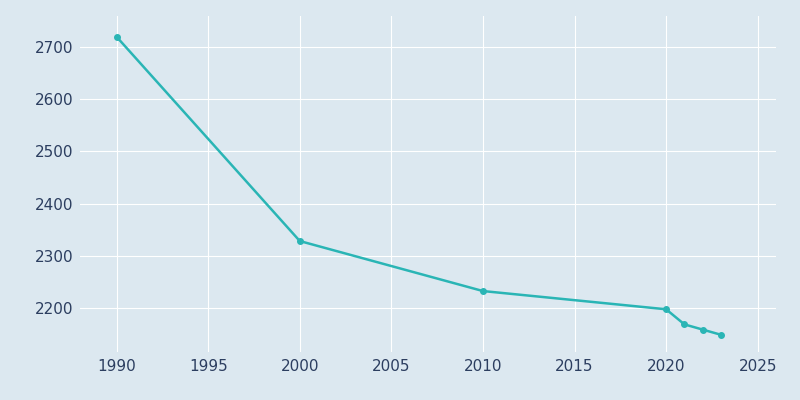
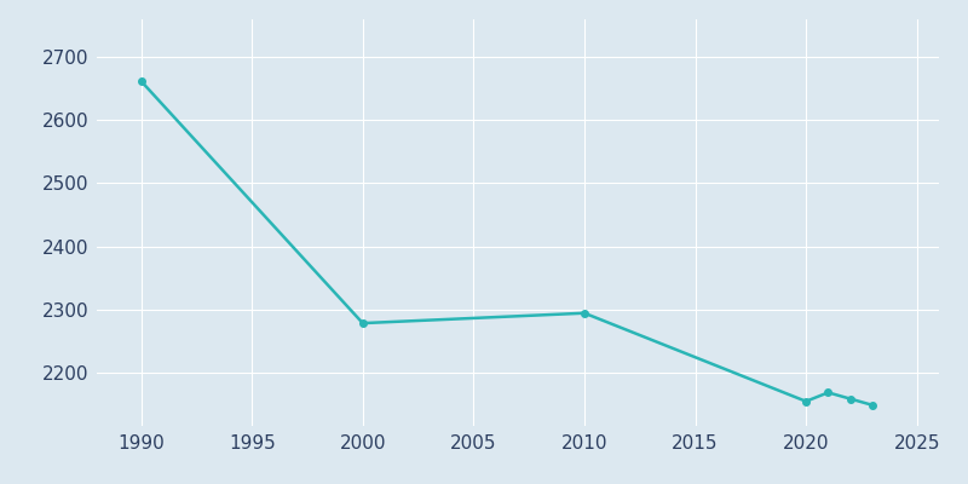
1990: 2720 -> 2662
2000: 2328 -> 2278
2010: 2232 -> 2294
2020: 2197 -> 2154
